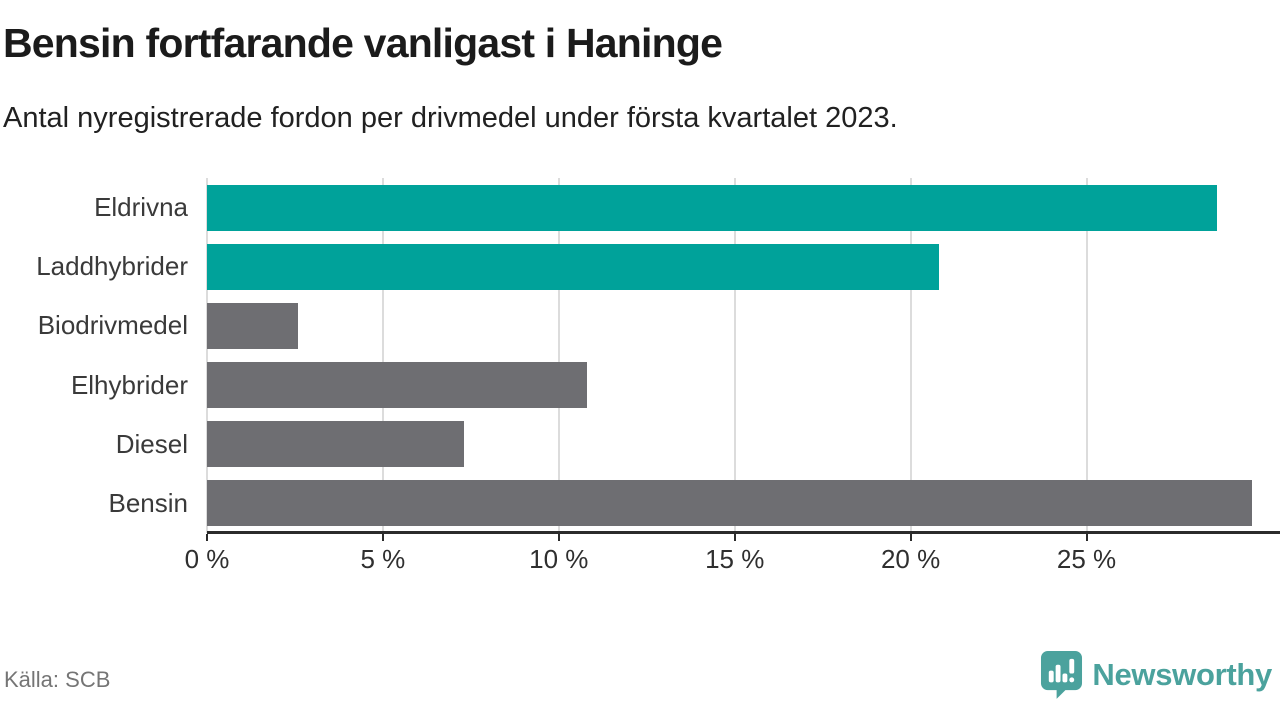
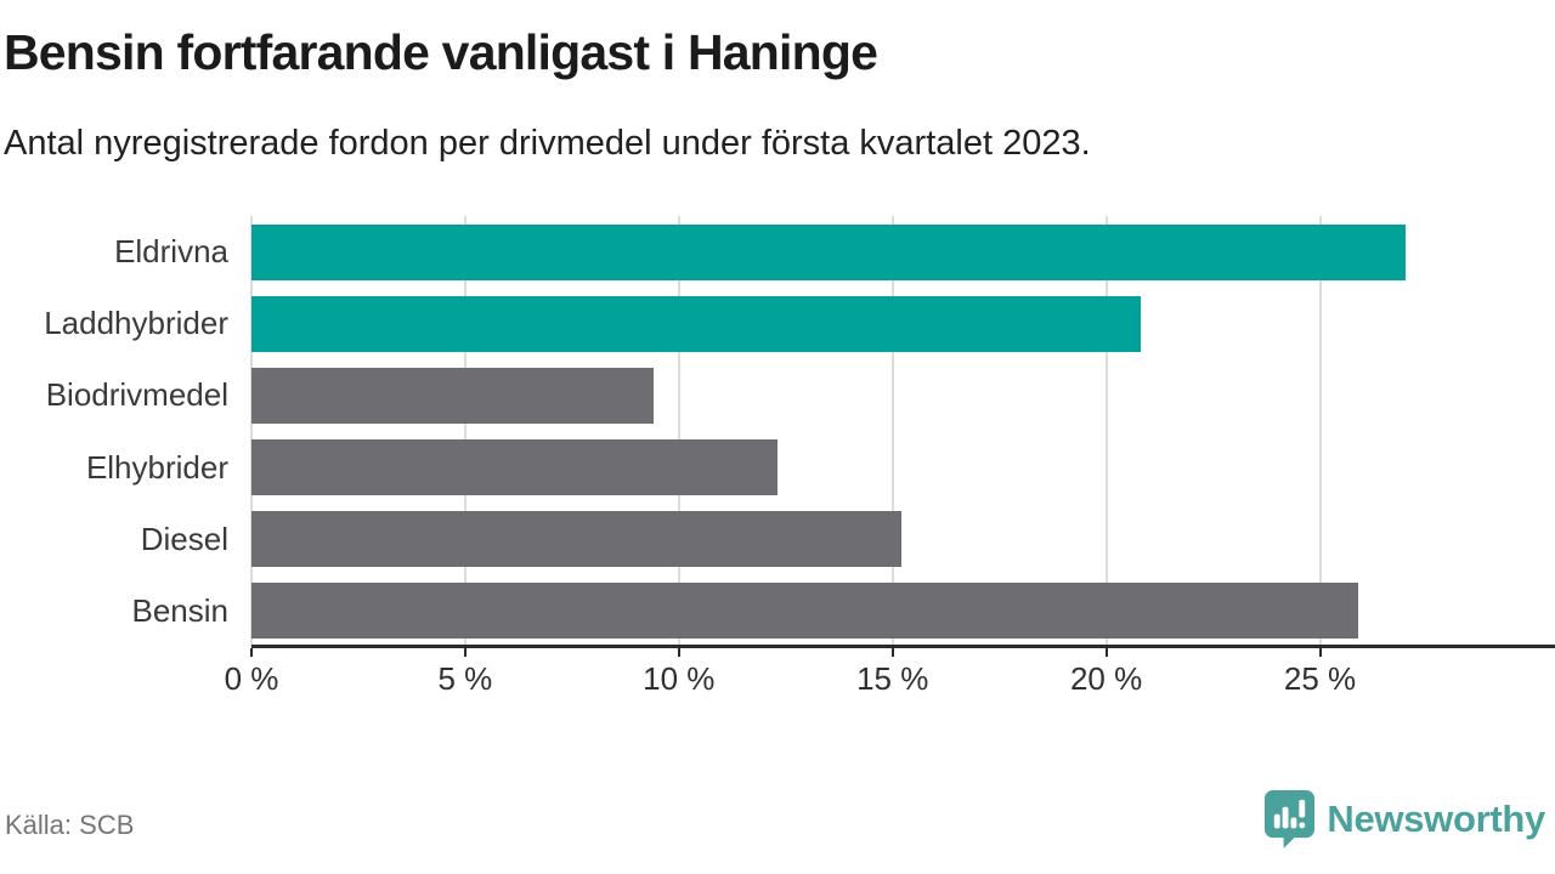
Eldrivna: 28.7% -> 27.0%
Biodrivmedel: 2.6% -> 9.4%
Elhybrider: 10.8% -> 12.3%
Diesel: 7.3% -> 15.2%
Bensin: 29.7% -> 25.9%
